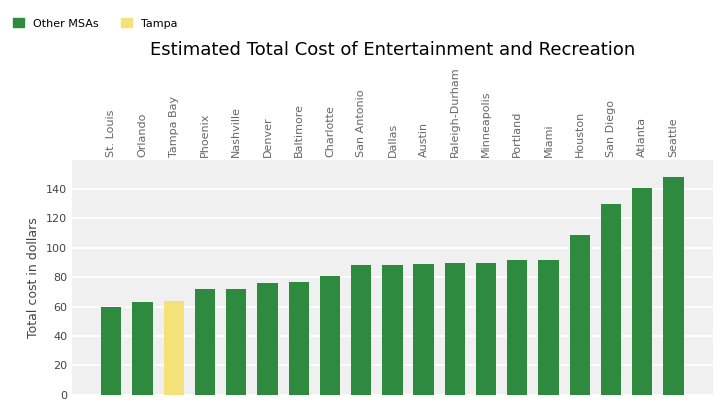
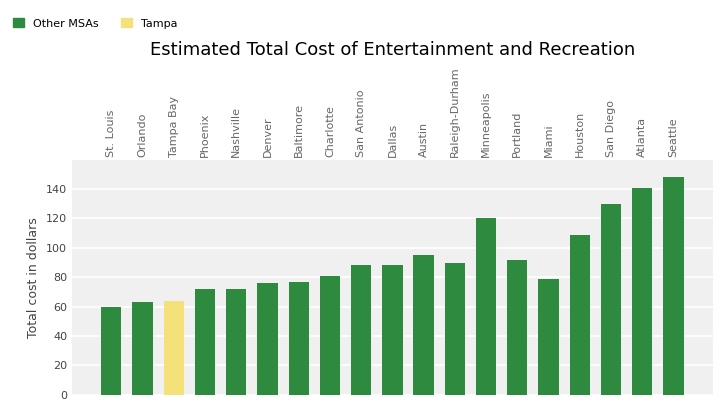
Austin: 89 -> 95
Minneapolis: 90 -> 120
Miami: 92 -> 79
